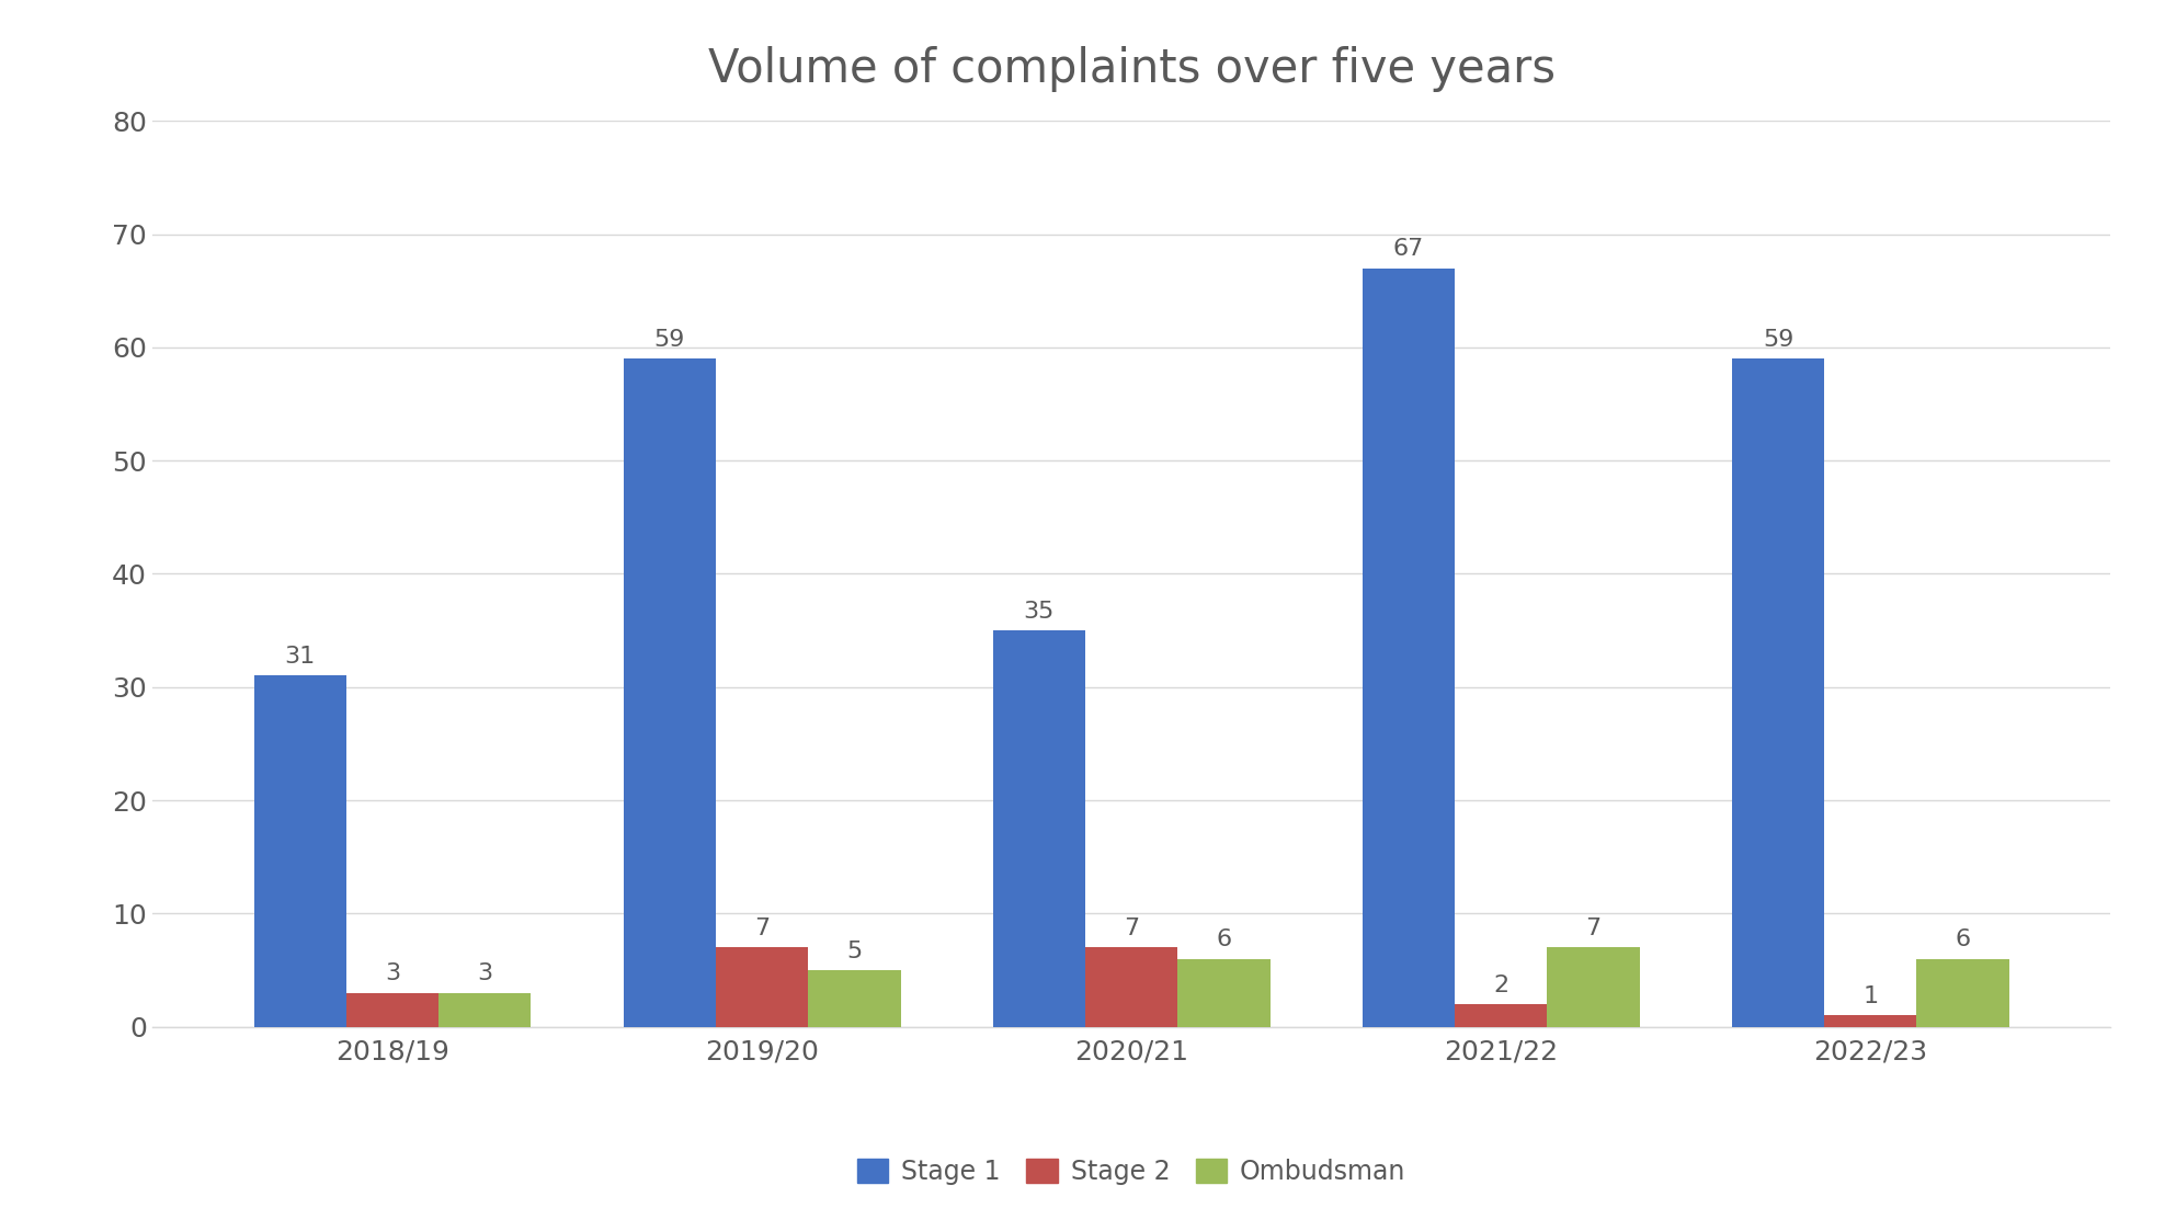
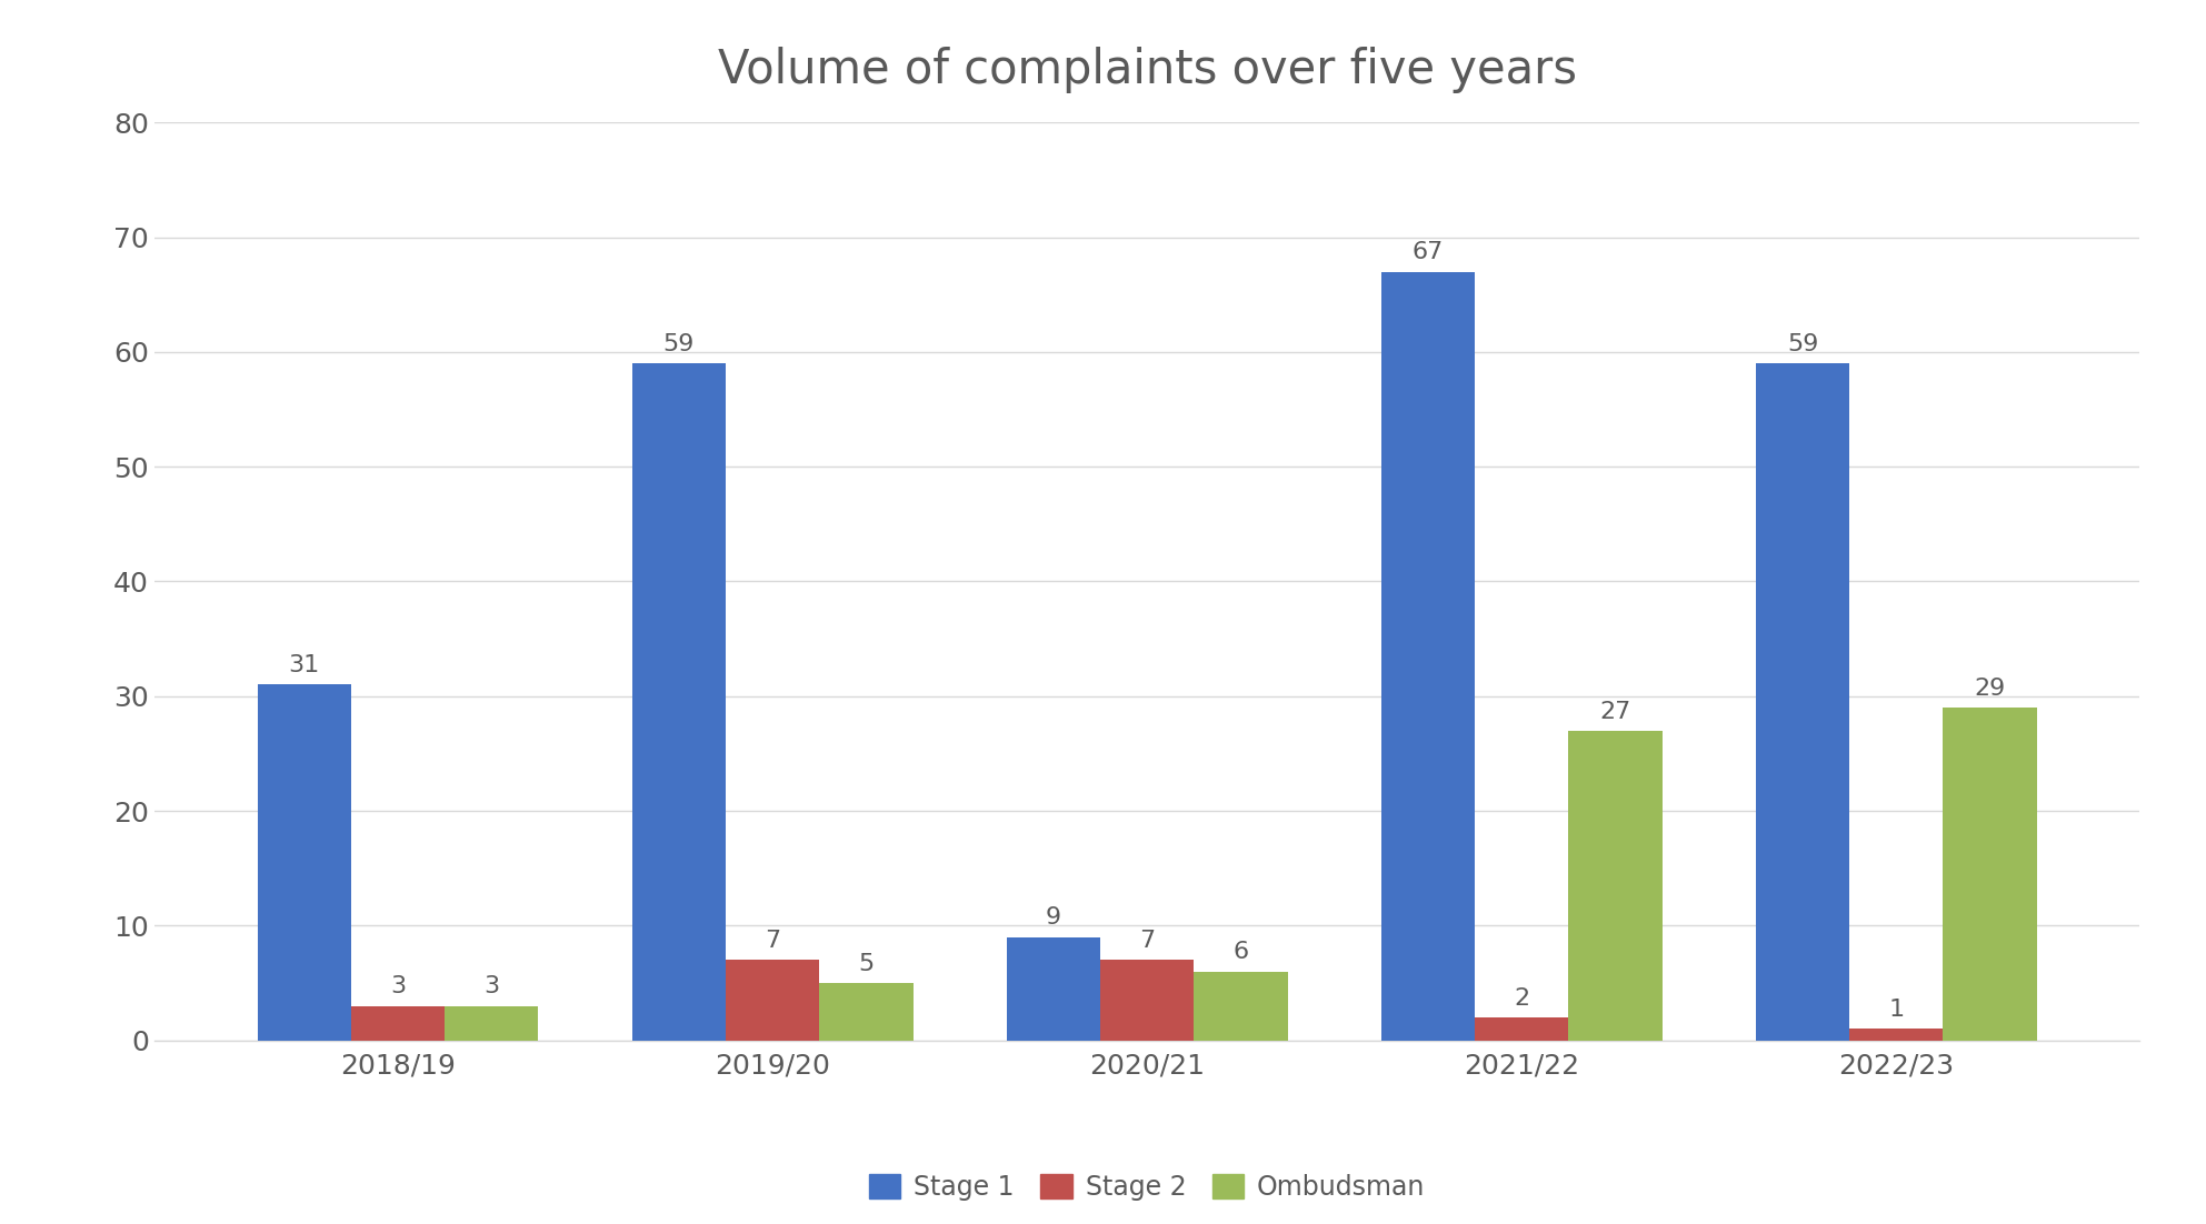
Stage 1/2020/21: 35 -> 9
Ombudsman/2021/22: 7 -> 27
Ombudsman/2022/23: 6 -> 29
